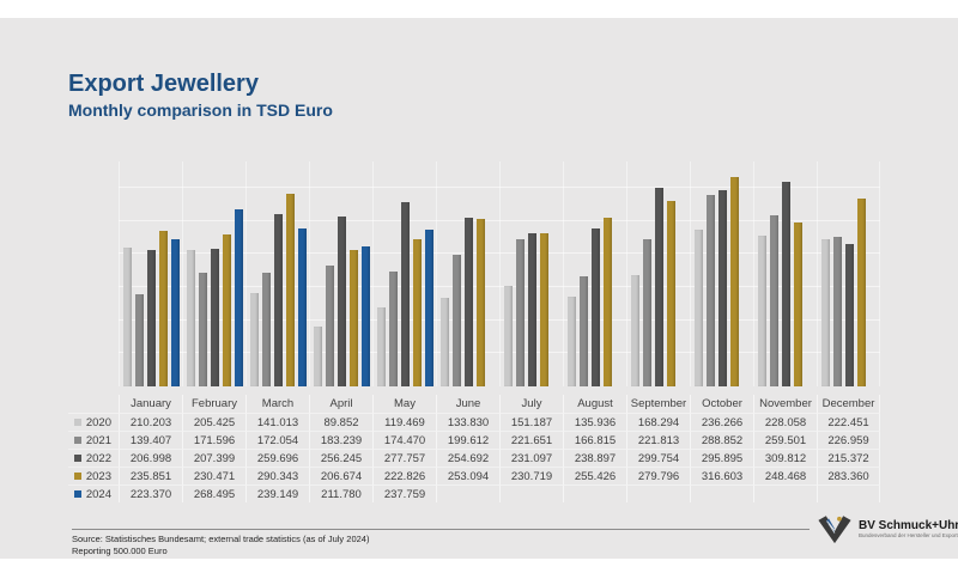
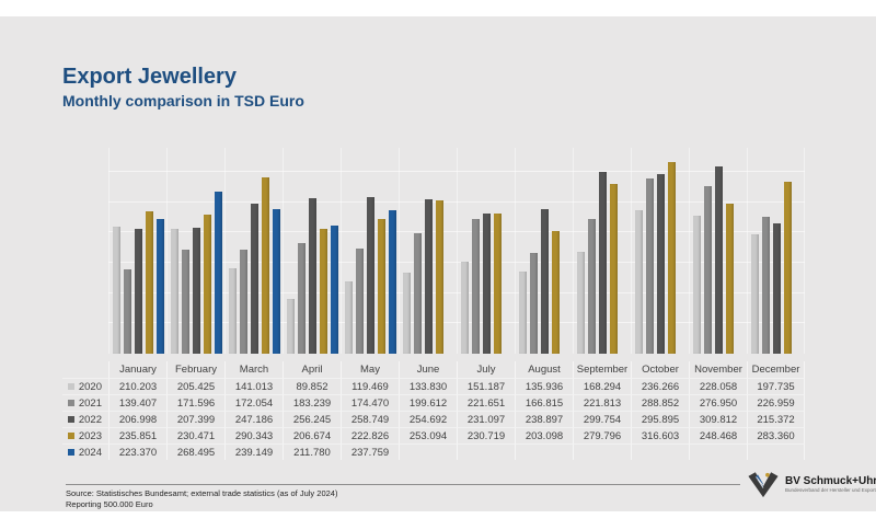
2022/March: 259.696 -> 247.186
2022/May: 277.757 -> 258.749
2023/August: 255.426 -> 203.098
2021/November: 259.501 -> 276.950
2020/December: 222.451 -> 197.735
